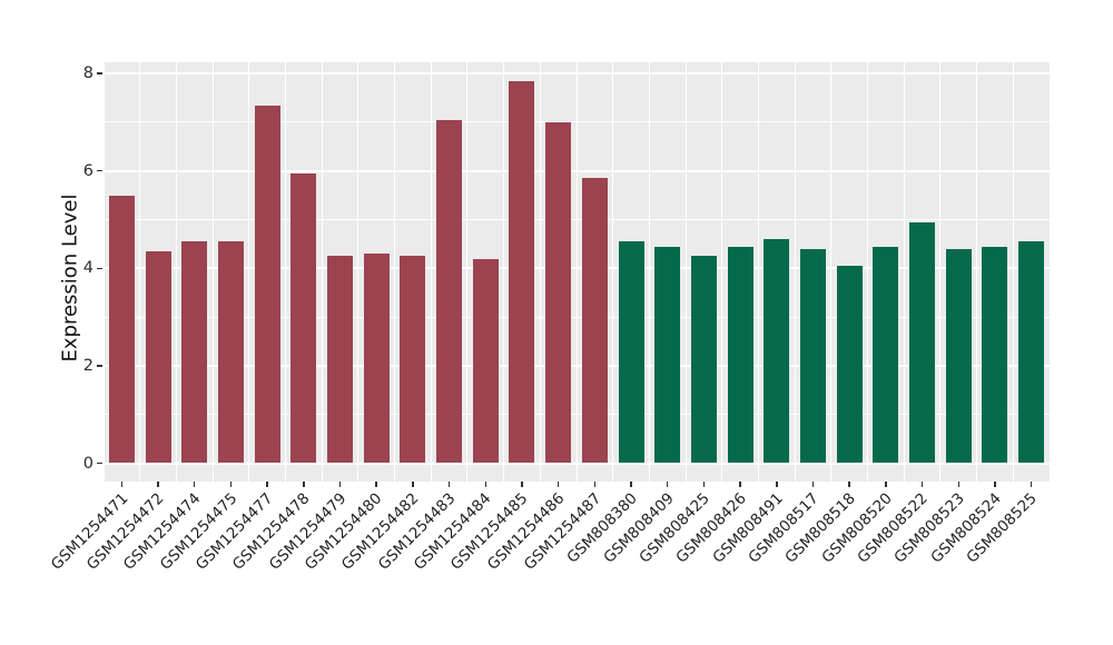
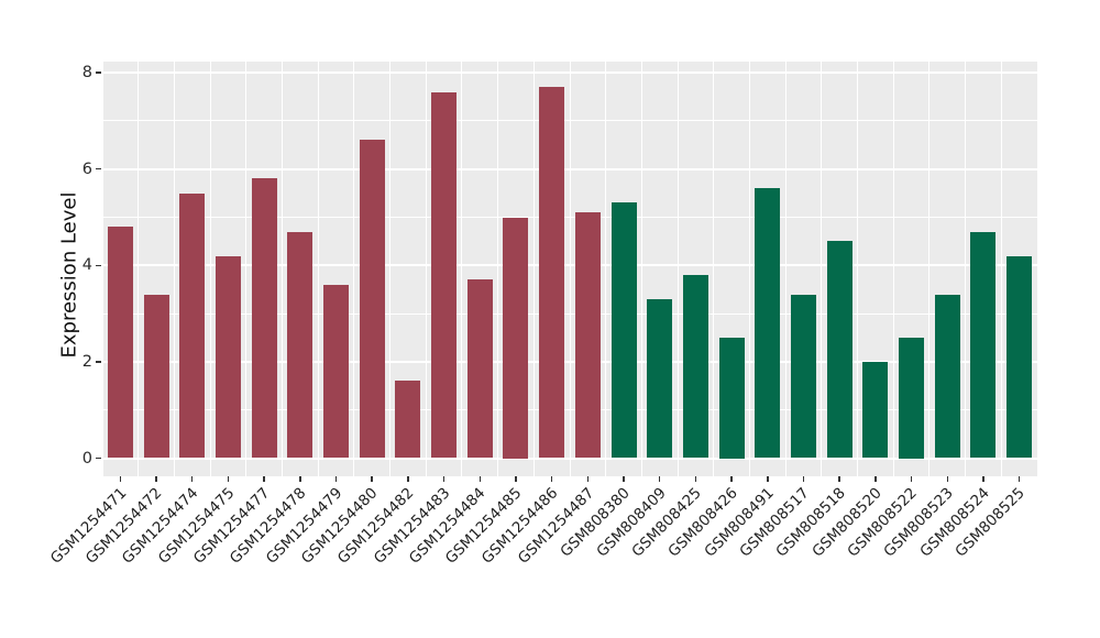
GSM1254471: 5.5 -> 4.8
GSM1254472: 4.3 -> 3.4
GSM1254474: 4.5 -> 5.5
GSM1254475: 4.5 -> 4.2
GSM1254477: 7.3 -> 5.8
GSM1254478: 6.0 -> 4.7
GSM1254479: 4.2 -> 3.6
GSM1254480: 4.3 -> 6.6
GSM1254482: 4.2 -> 1.6
GSM1254483: 7.0 -> 7.6
GSM1254484: 4.2 -> 3.7
GSM1254485: 7.8 -> 5.0
GSM1254486: 7.0 -> 7.7
GSM1254487: 5.8 -> 5.1
GSM808380: 4.5 -> 5.3
GSM808409: 4.5 -> 3.3
GSM808425: 4.2 -> 3.8
GSM808426: 4.5 -> 2.5
GSM808491: 4.6 -> 5.6
GSM808517: 4.4 -> 3.4
GSM808518: 4.0 -> 4.5
GSM808520: 4.5 -> 2.0
GSM808522: 5.0 -> 2.5
GSM808523: 4.4 -> 3.4
GSM808524: 4.5 -> 4.7
GSM808525: 4.5 -> 4.2
